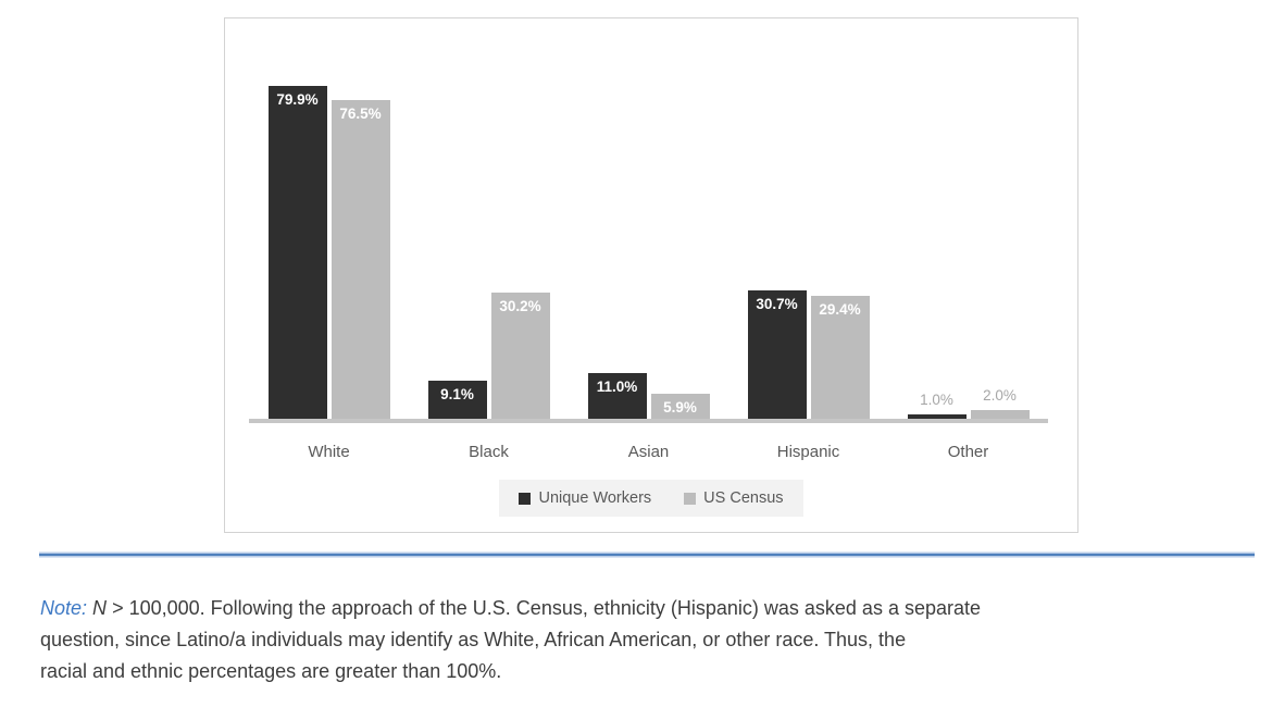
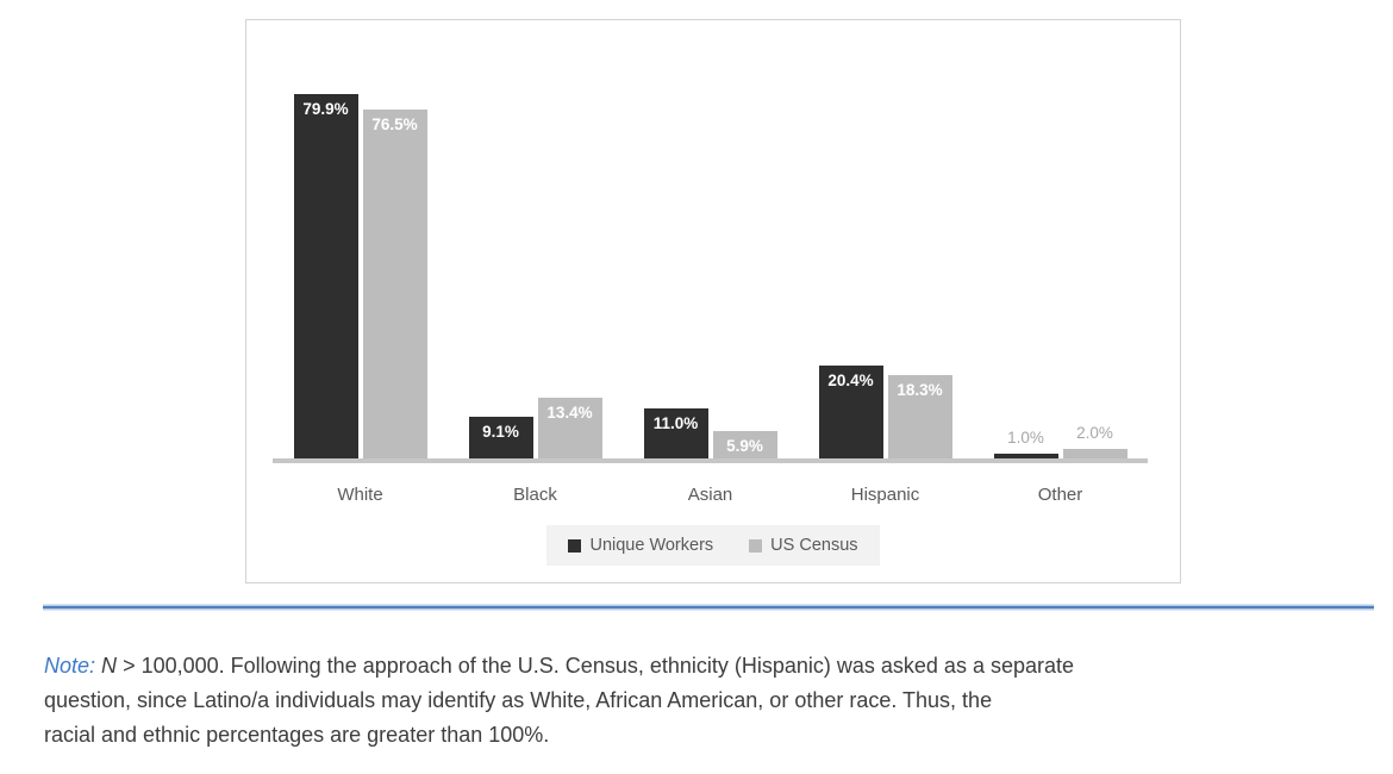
US Census/Black: 30.2% -> 13.4%
Unique Workers/Hispanic: 30.7% -> 20.4%
US Census/Hispanic: 29.4% -> 18.3%
